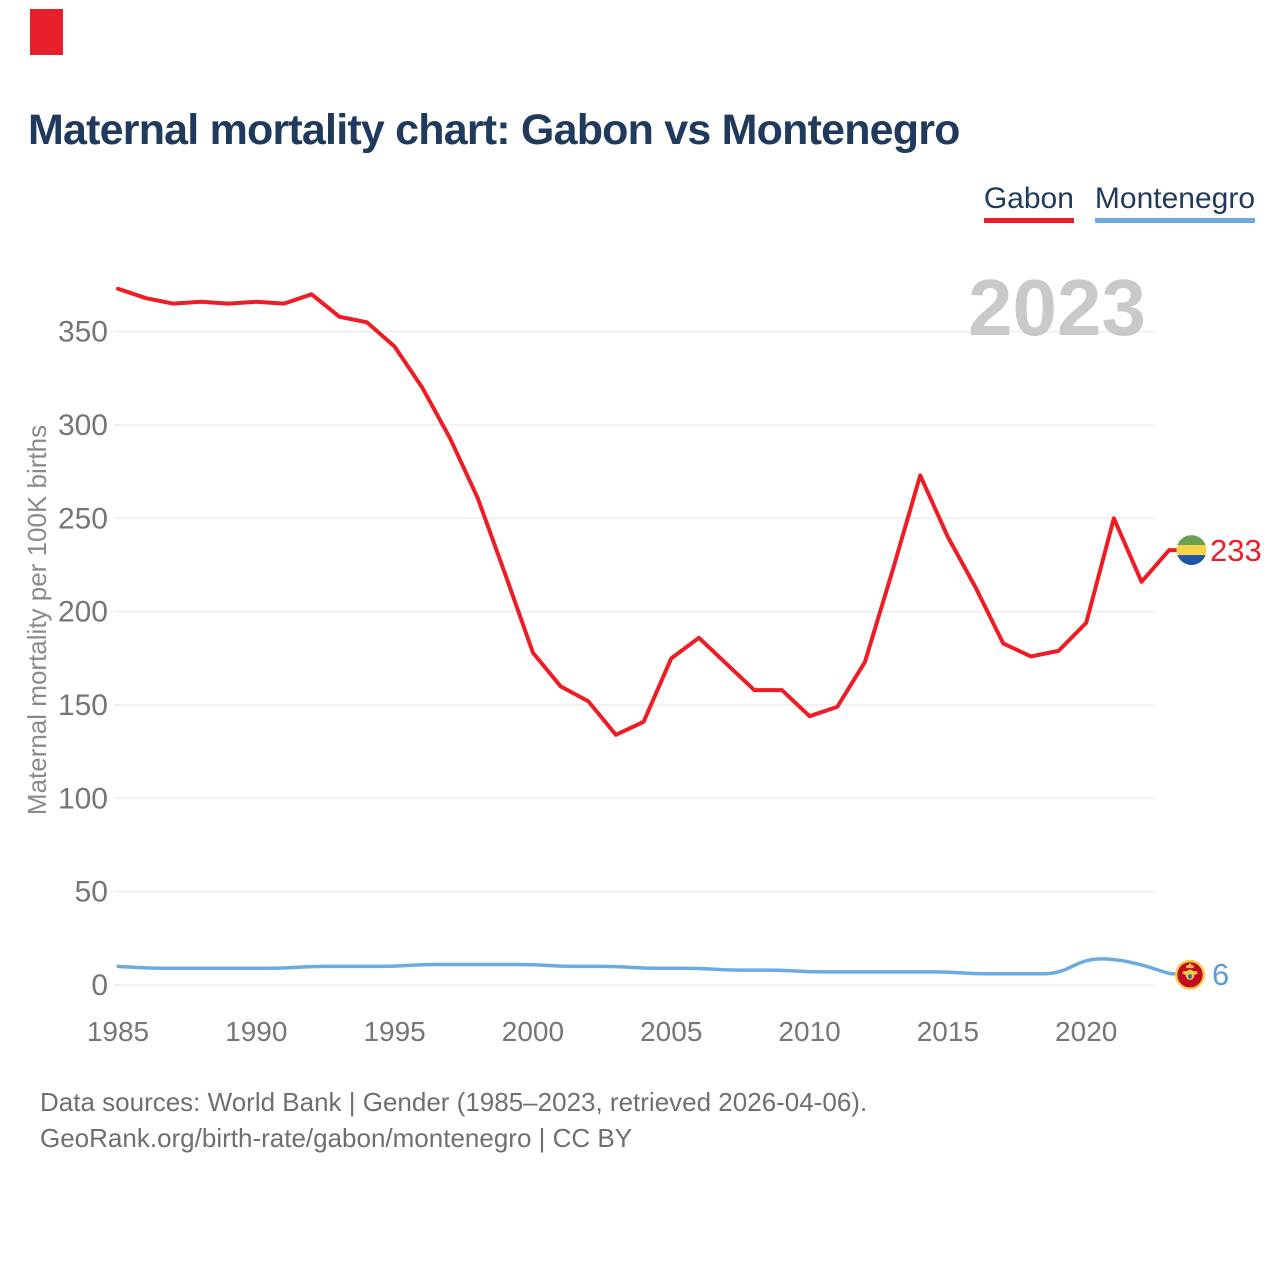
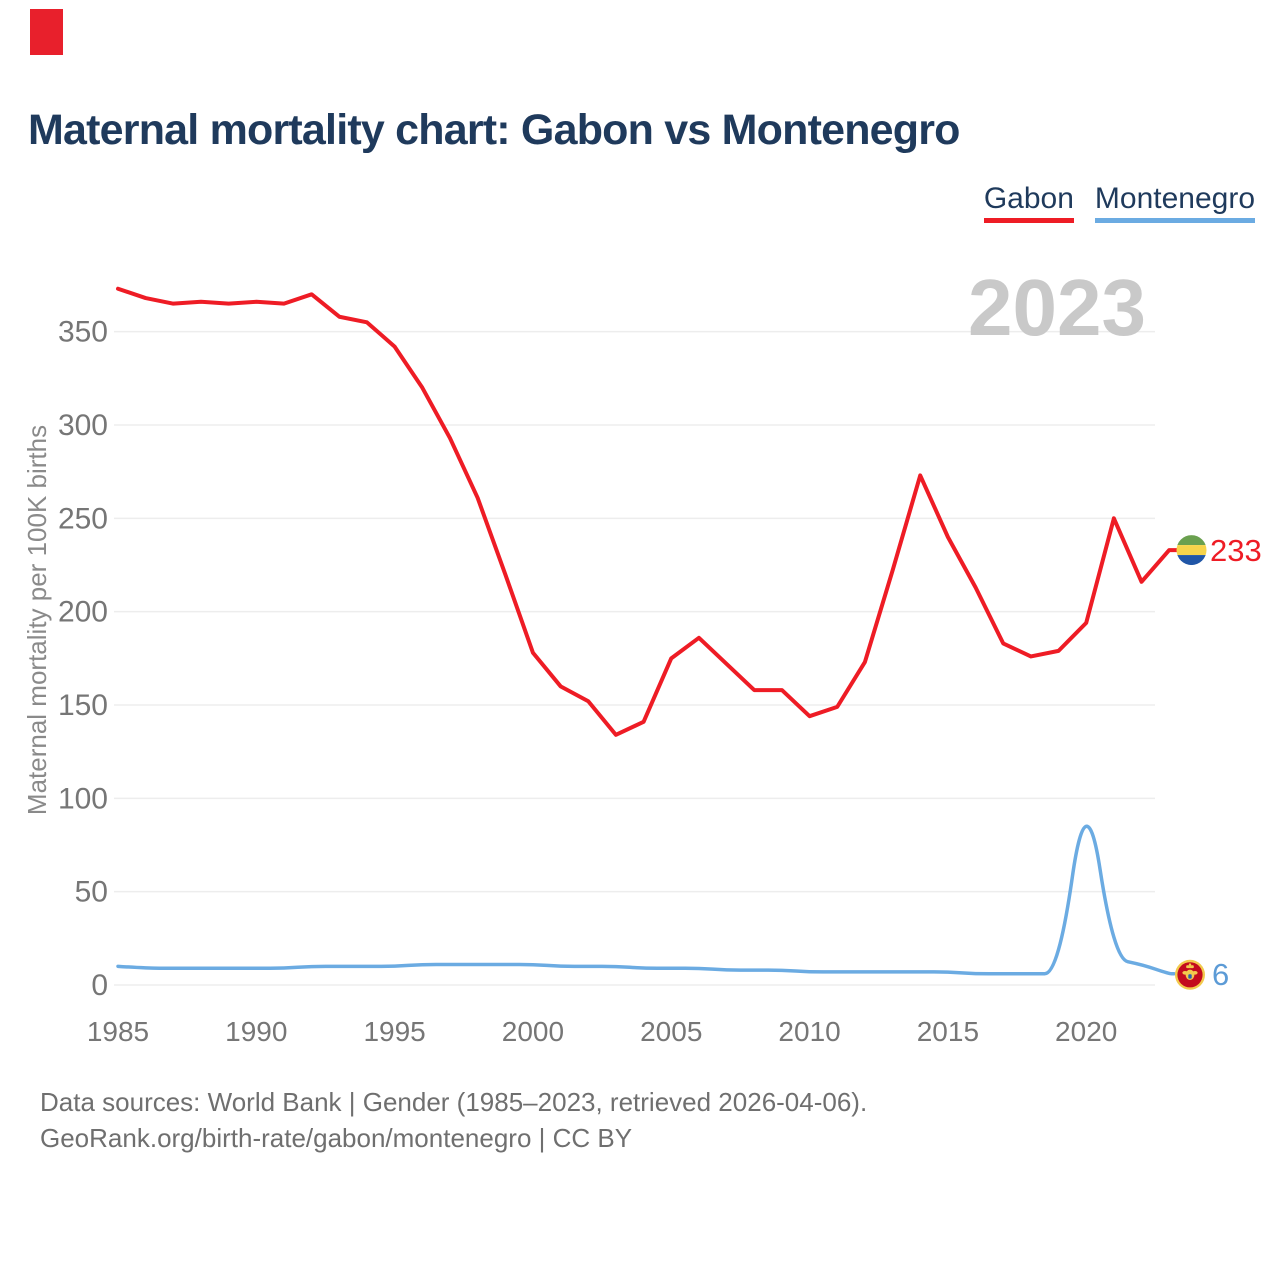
Montenegro/2020: 14 -> 110
